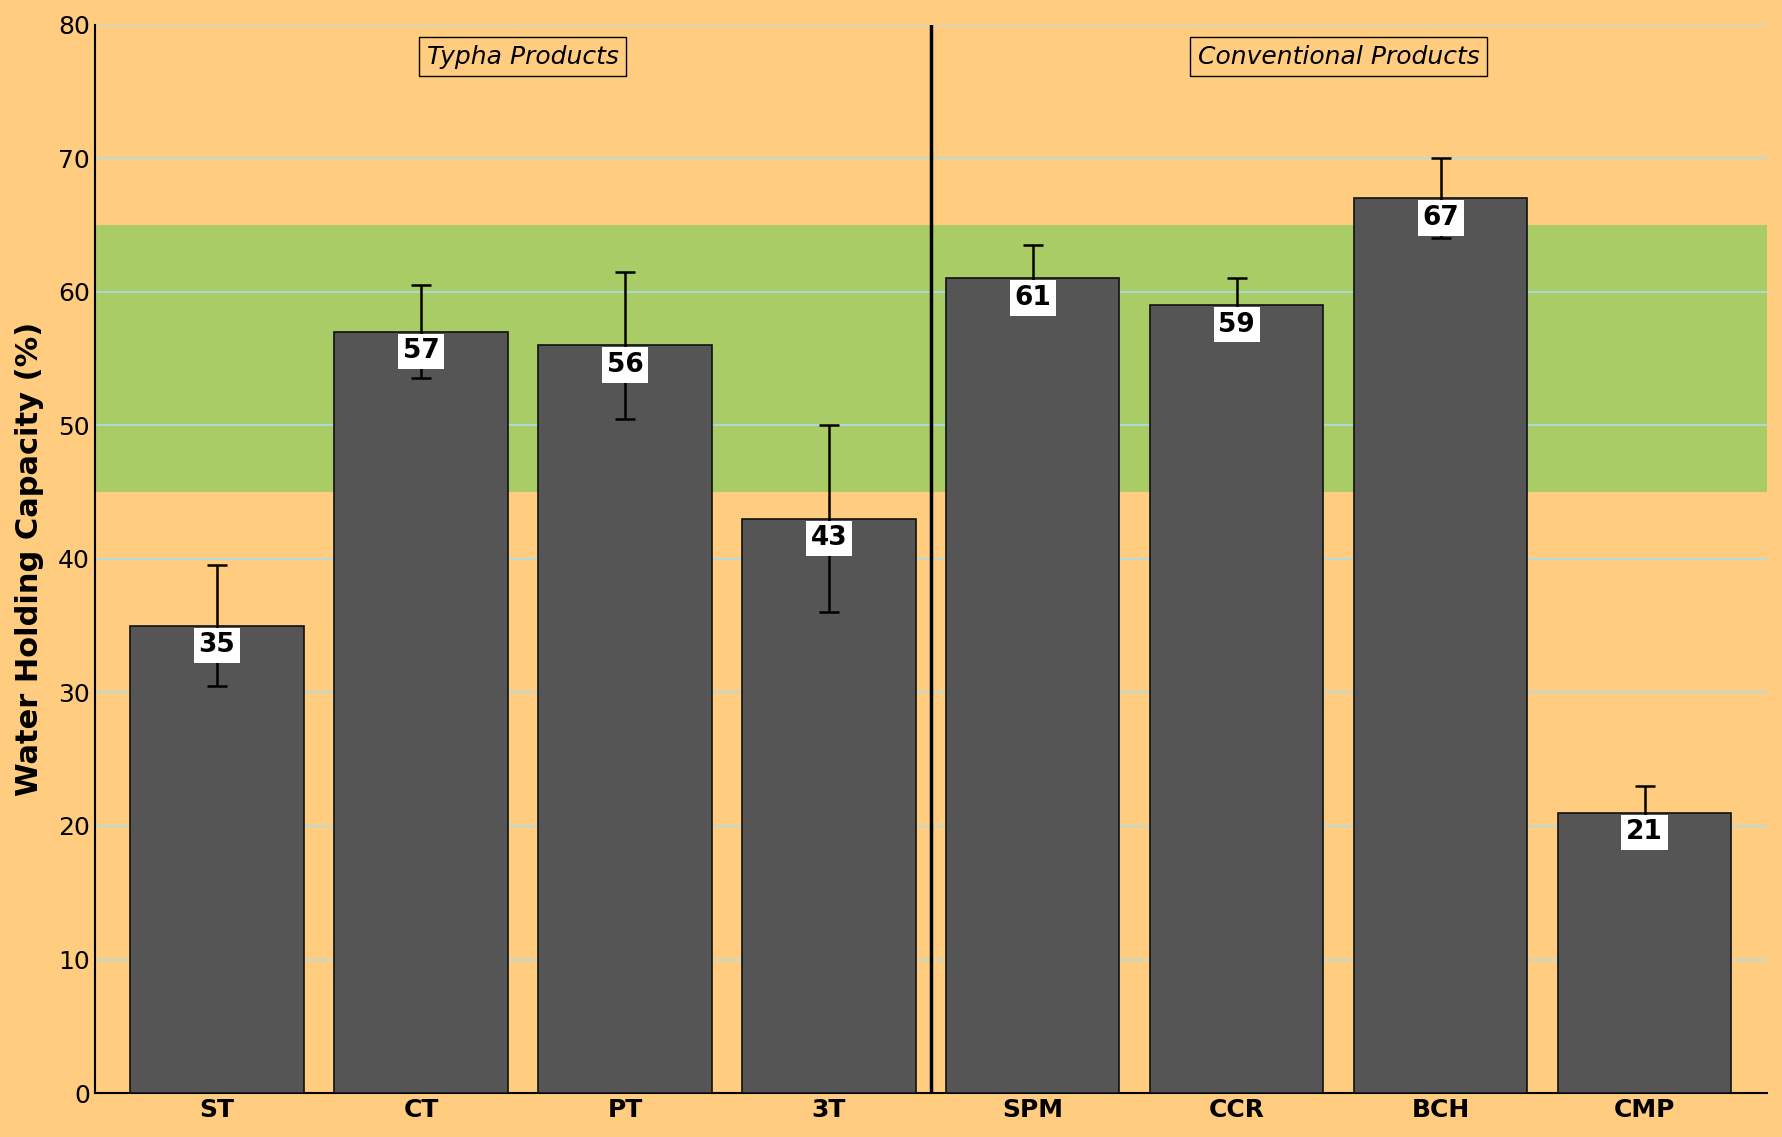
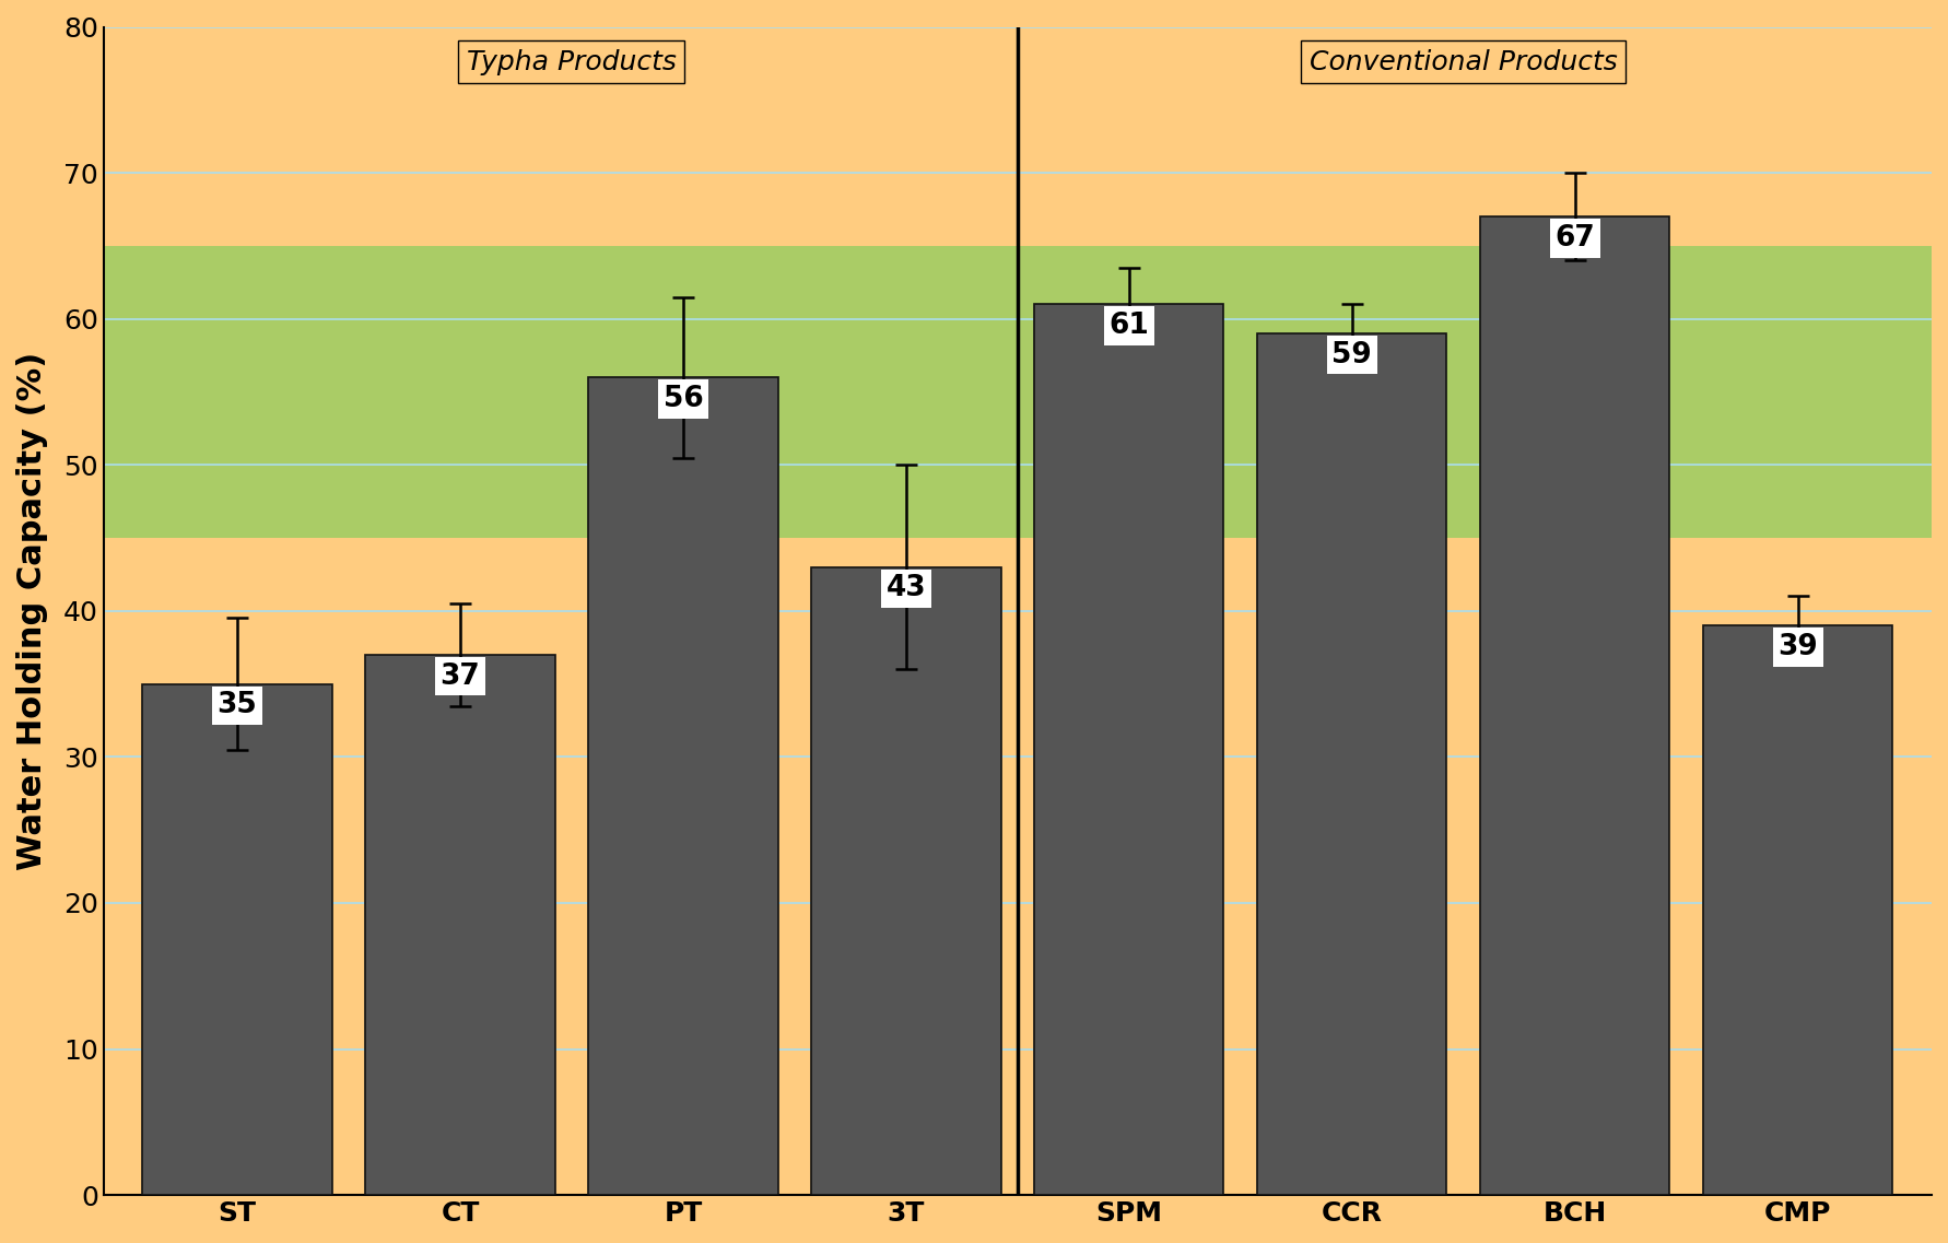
CT: 57 -> 37
CMP: 21 -> 39
